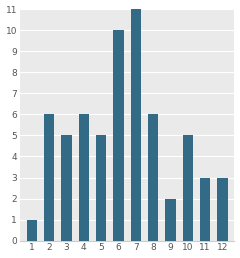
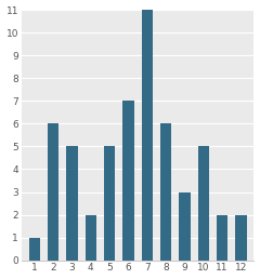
4: 6 -> 2
6: 10 -> 7
9: 2 -> 3
11: 3 -> 2
12: 3 -> 2
